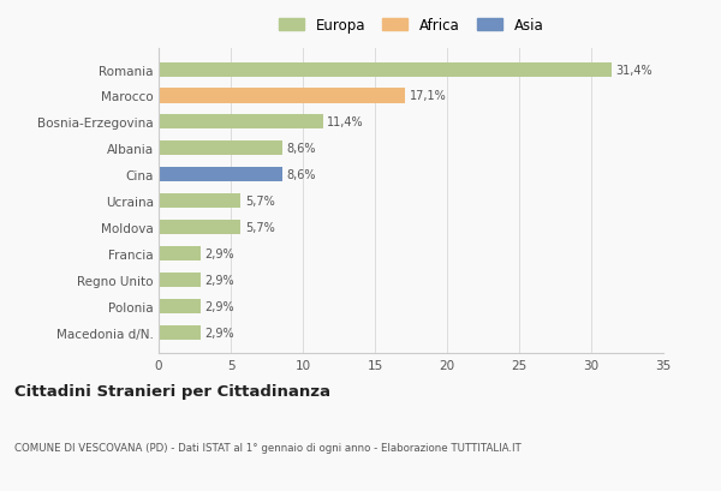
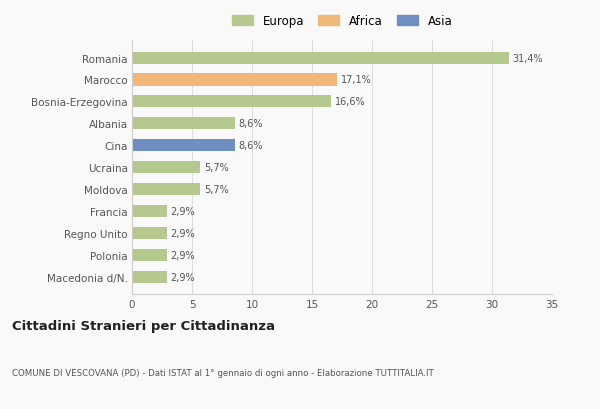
Bosnia-Erzegovina: 11,4% -> 16,6%
